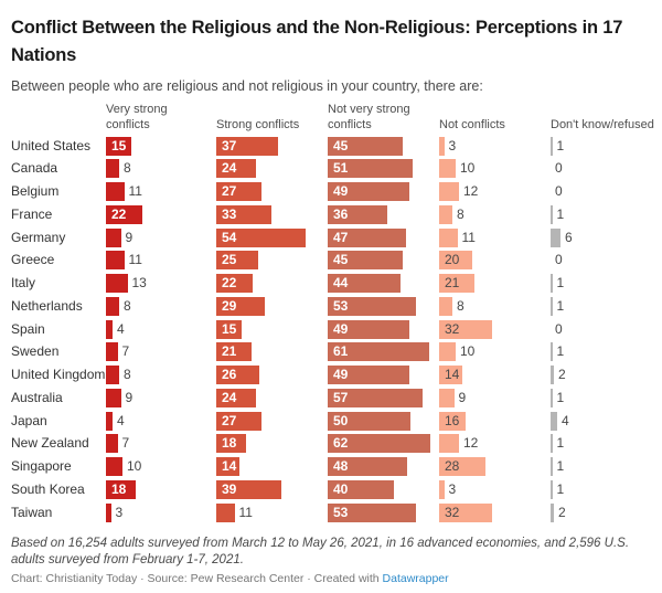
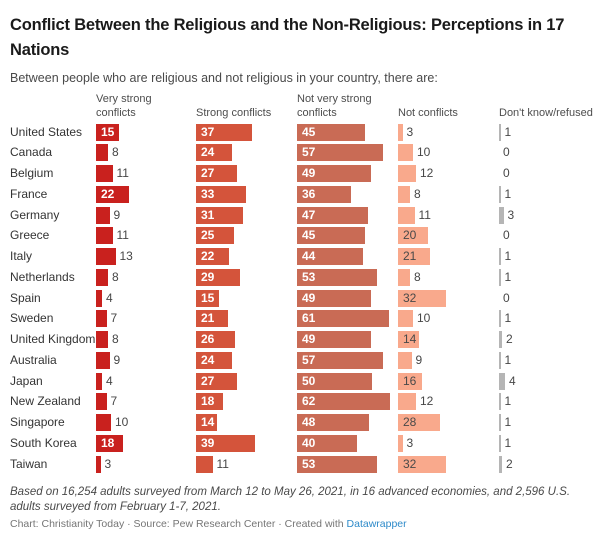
Not very strong conflicts/Canada: 51 -> 57
Strong conflicts/Germany: 54 -> 31
Don't know/refused/Germany: 6 -> 3
